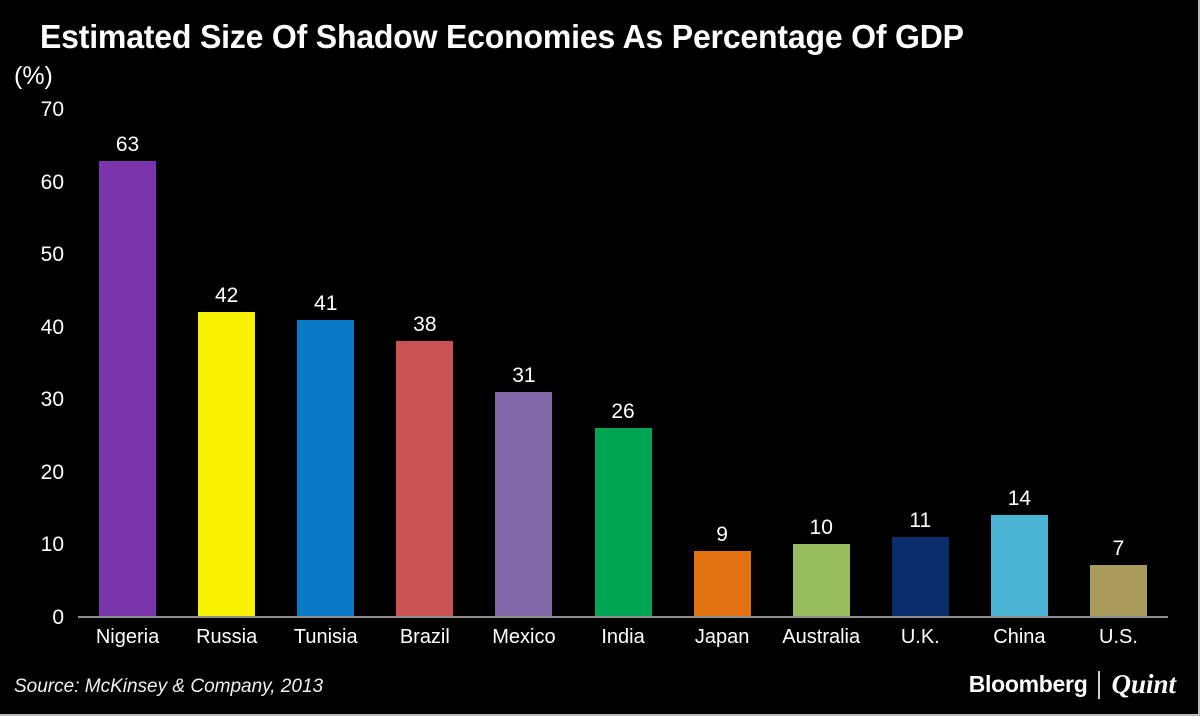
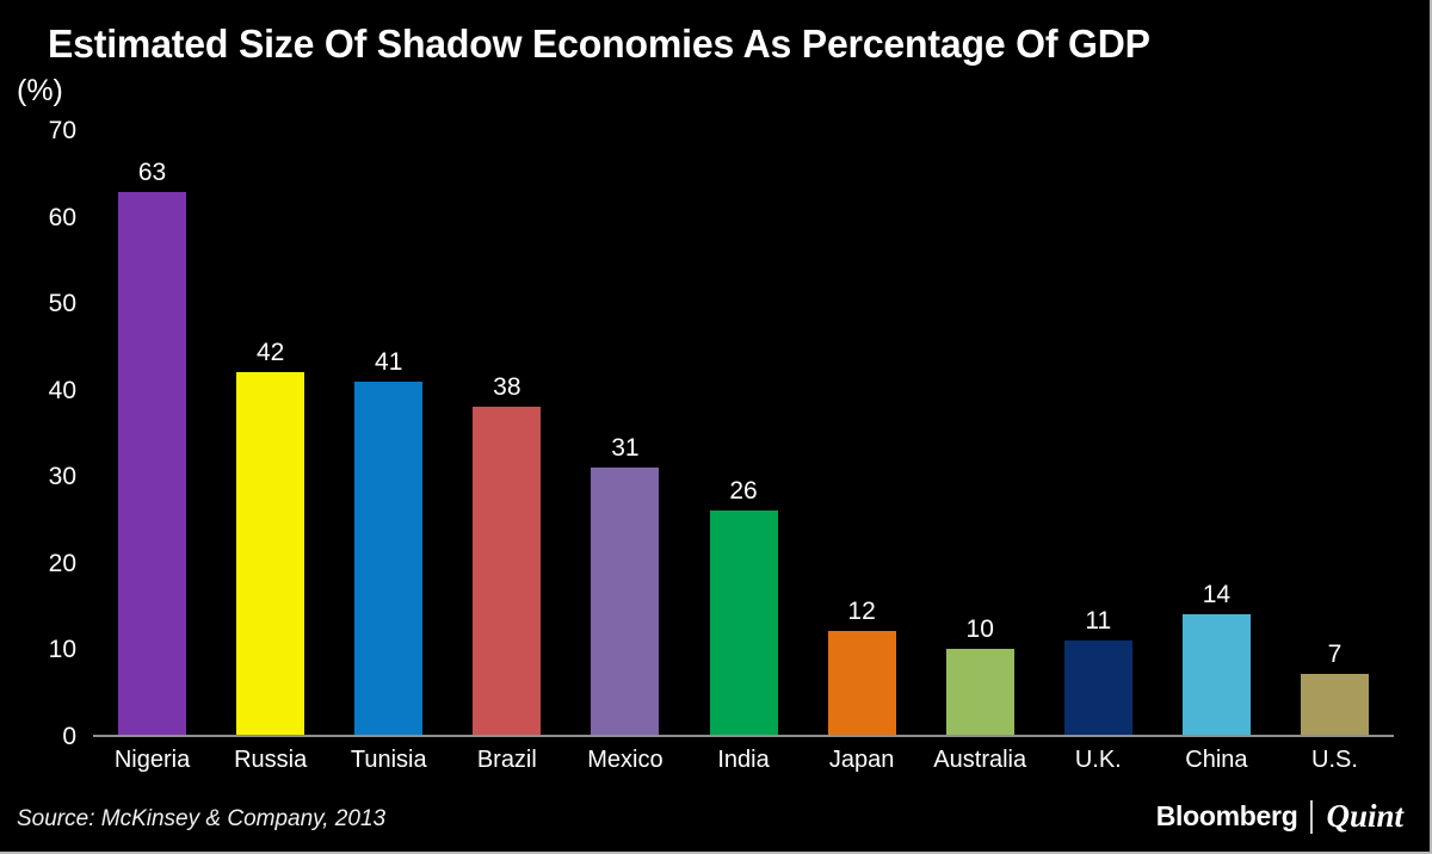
Japan: 9 -> 12
